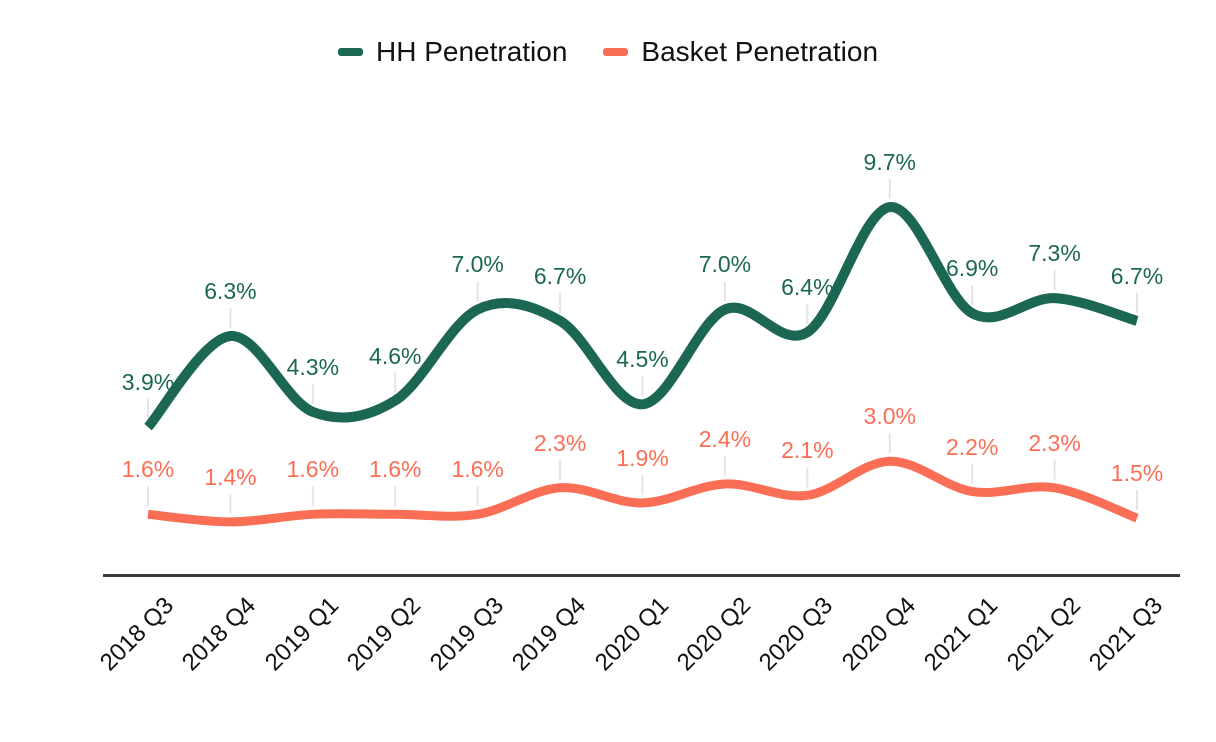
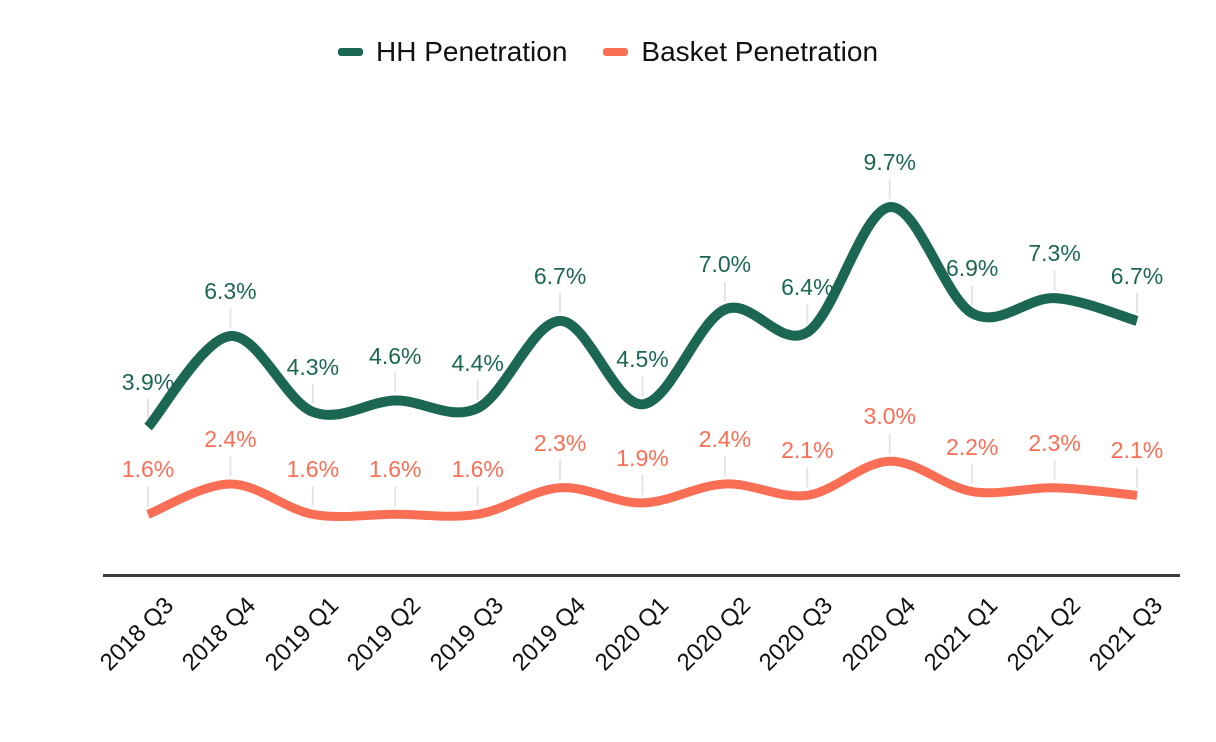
Basket Penetration/2018 Q4: 1.4% -> 2.4%
HH Penetration/2019 Q3: 7.0% -> 4.4%
Basket Penetration/2021 Q3: 1.5% -> 2.1%
